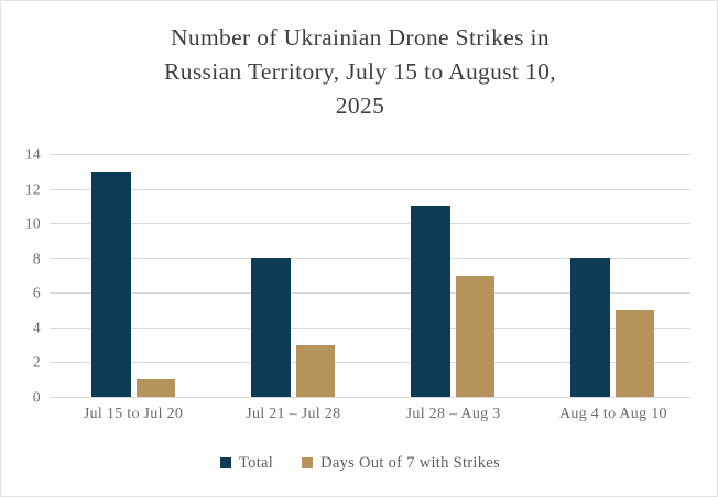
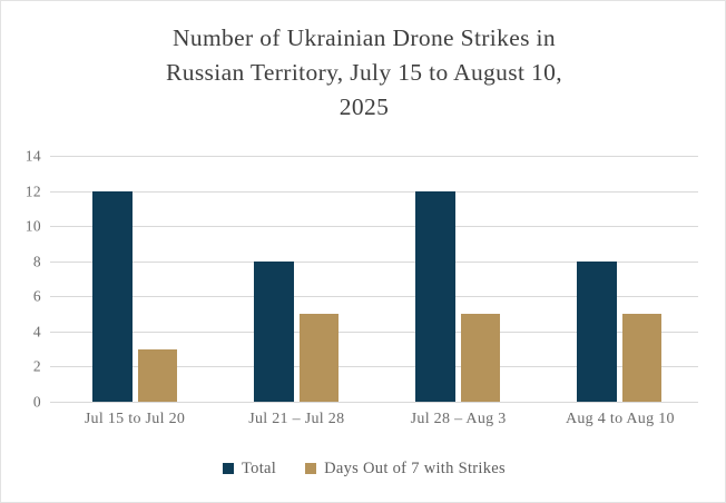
Total/Jul 15 to Jul 20: 13 -> 12
Days Out of 7 with Strikes/Jul 15 to Jul 20: 1 -> 3
Days Out of 7 with Strikes/Jul 21 – Jul 28: 3 -> 5
Total/Jul 28 – Aug 3: 11 -> 12
Days Out of 7 with Strikes/Jul 28 – Aug 3: 7 -> 5
